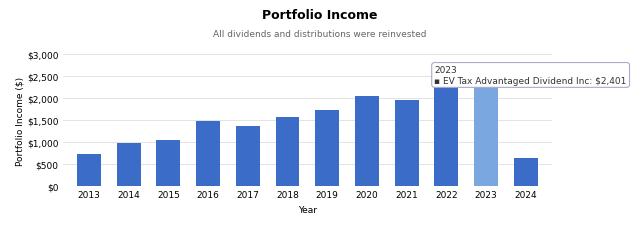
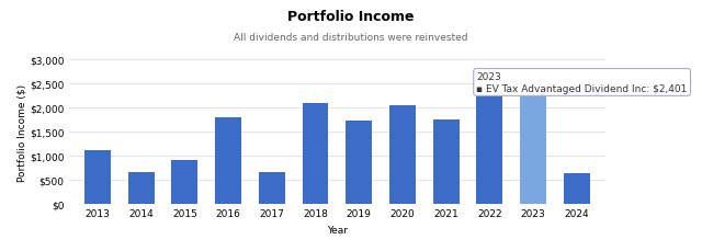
2013: $720 -> $1,100
2014: $980 -> $650
2015: $1,040 -> $900
2016: $1,480 -> $1,800
2017: $1,360 -> $650
2018: $1,570 -> $2,100
2021: $1,960 -> $1,750
